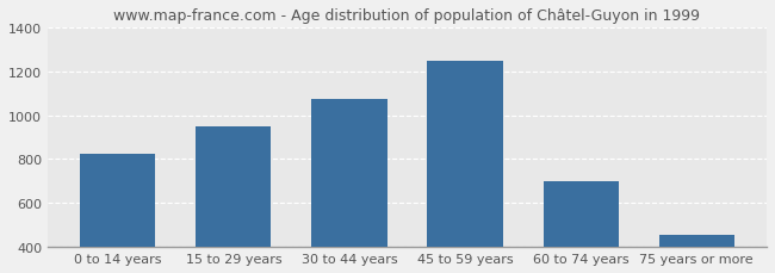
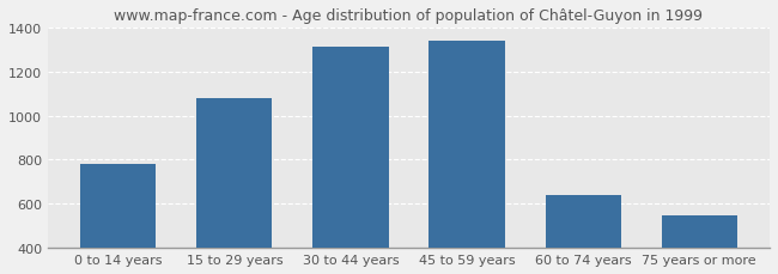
0 to 14 years: 820 -> 780
15 to 29 years: 950 -> 1080
30 to 44 years: 1080 -> 1310
45 to 59 years: 1250 -> 1340
60 to 74 years: 700 -> 640
75 years or more: 460 -> 550
